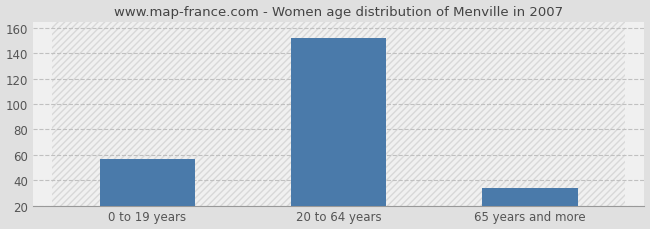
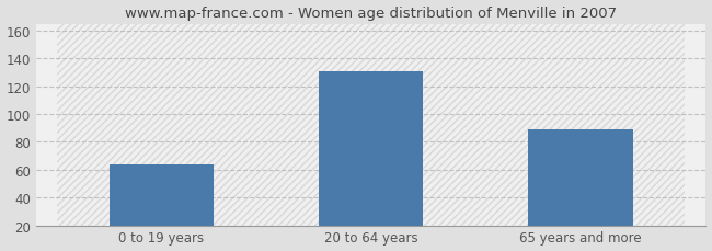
0 to 19 years: 57 -> 64
20 to 64 years: 152 -> 131
65 years and more: 34 -> 89
